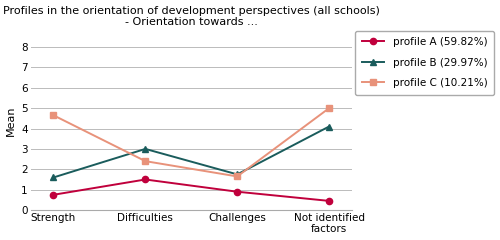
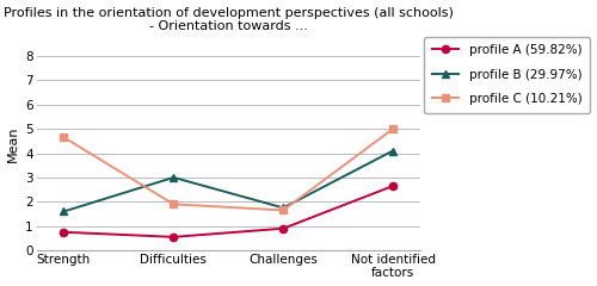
profile A (59.82%)/Difficulties: 1.50 -> 0.55
profile C (10.21%)/Difficulties: 2.40 -> 1.90
profile A (59.82%)/Not identified factors: 0.45 -> 2.65
